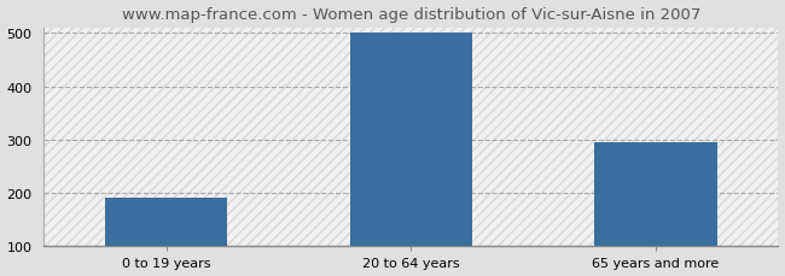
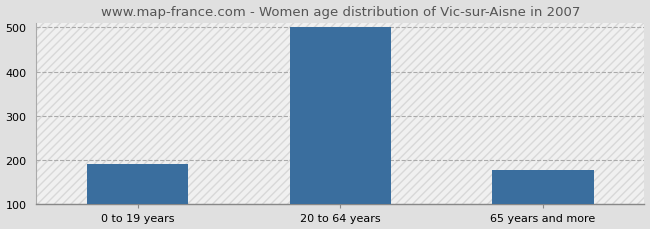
65 years and more: 295 -> 178
